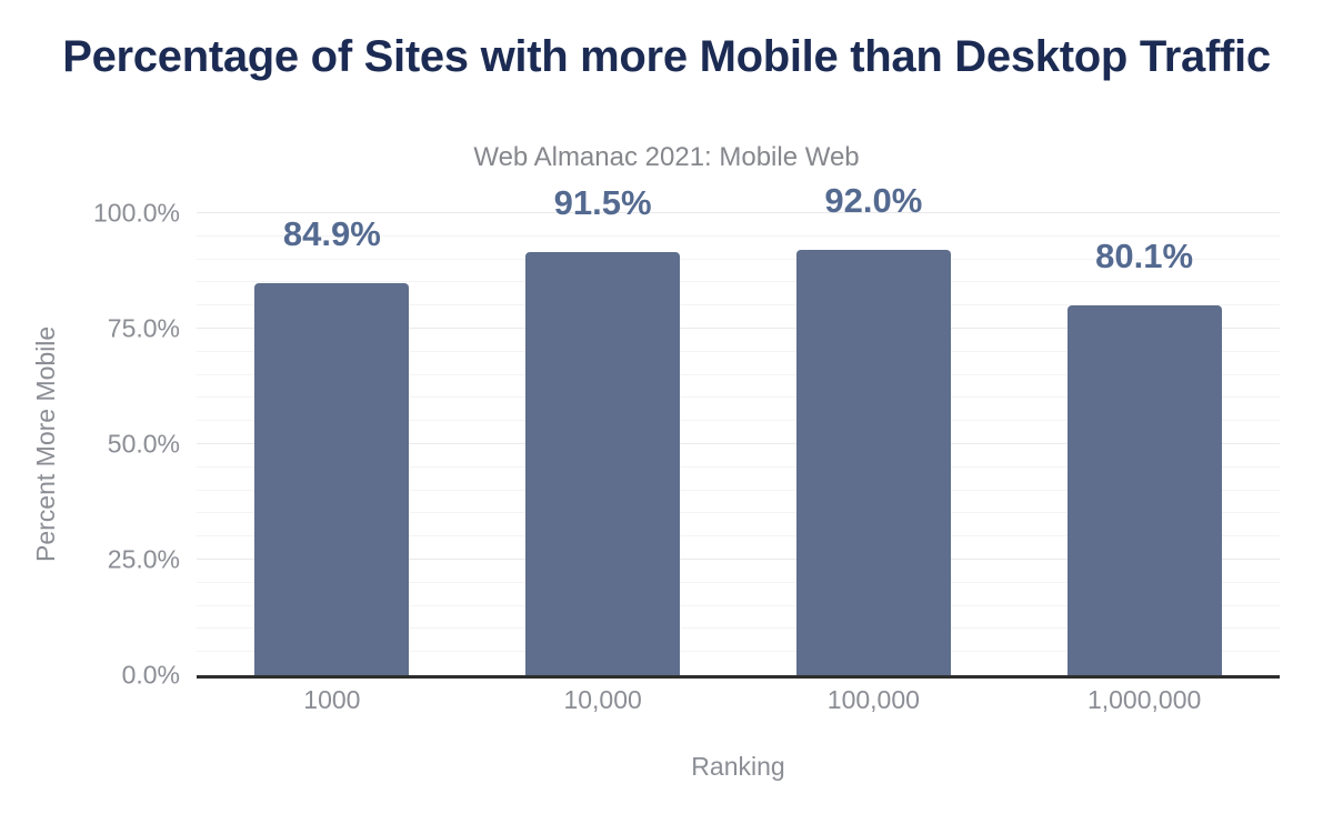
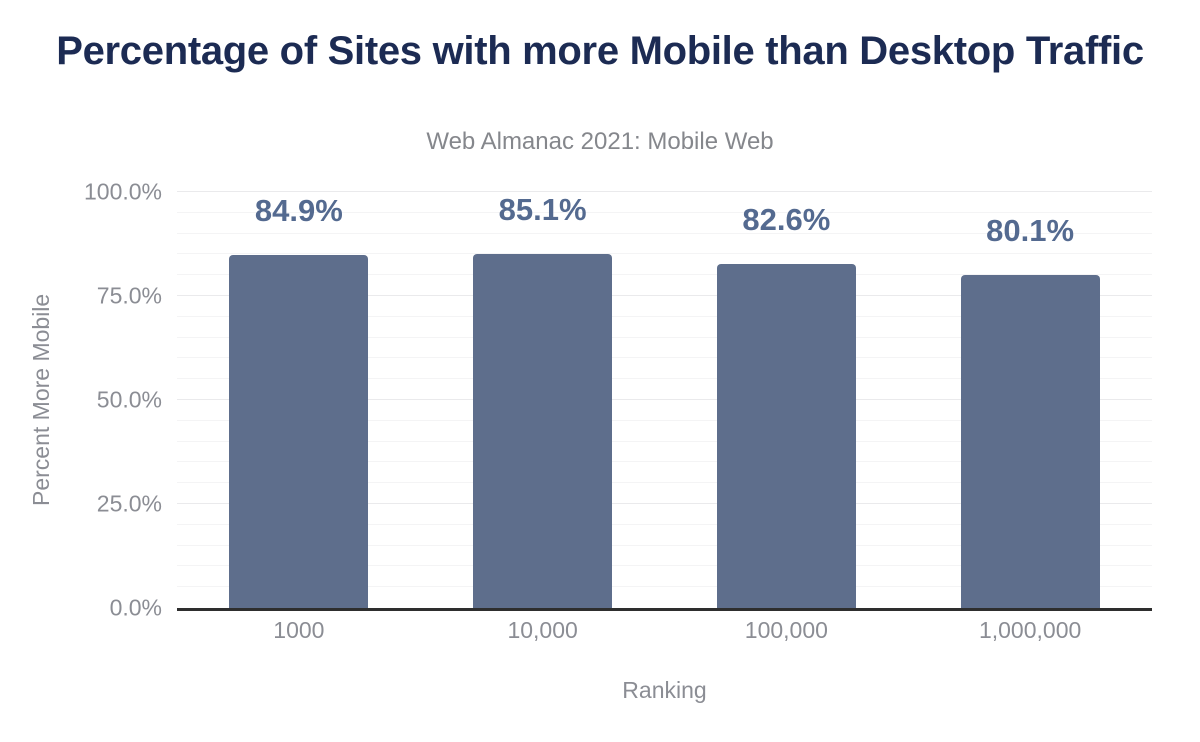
10,000: 91.5% -> 85.1%
100,000: 92.0% -> 82.6%
